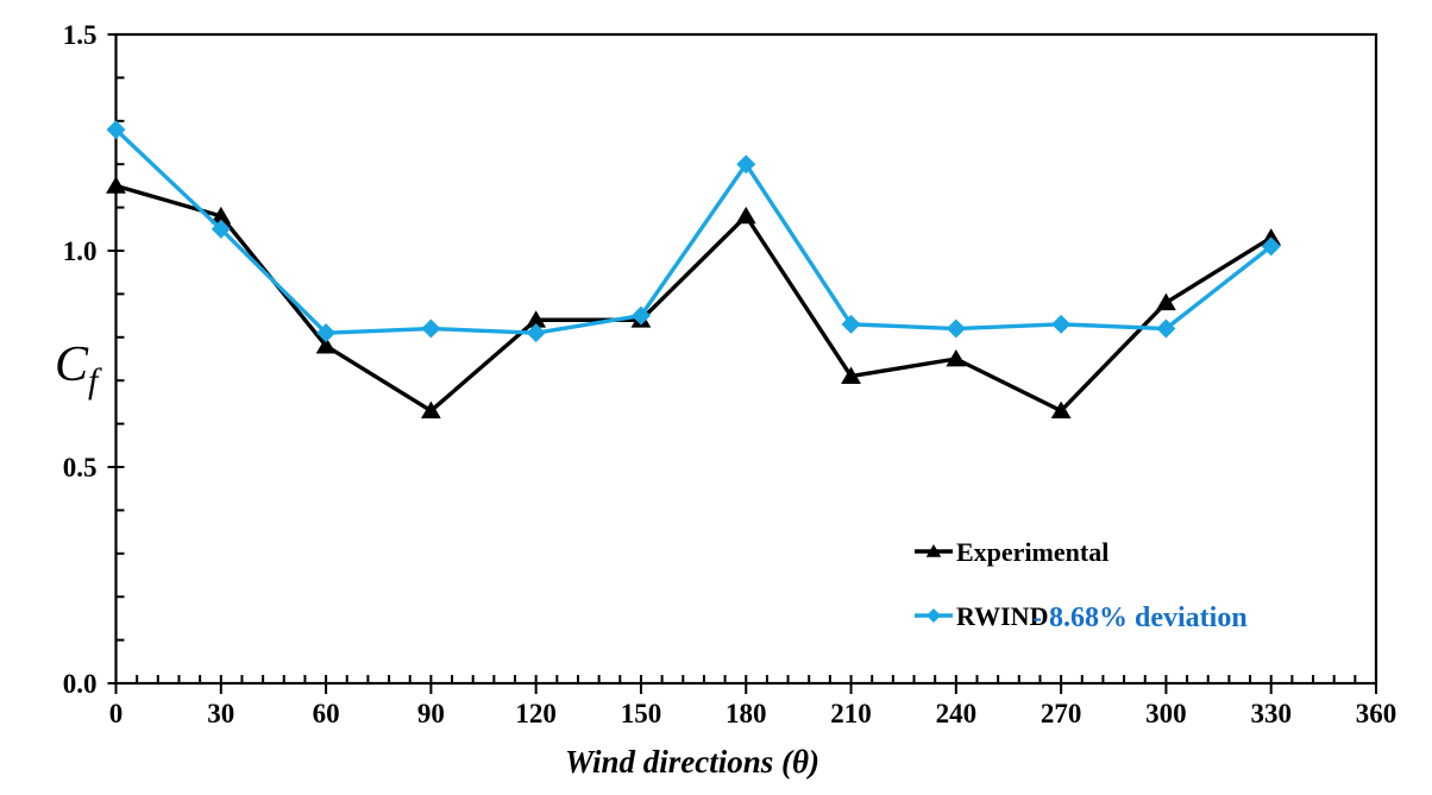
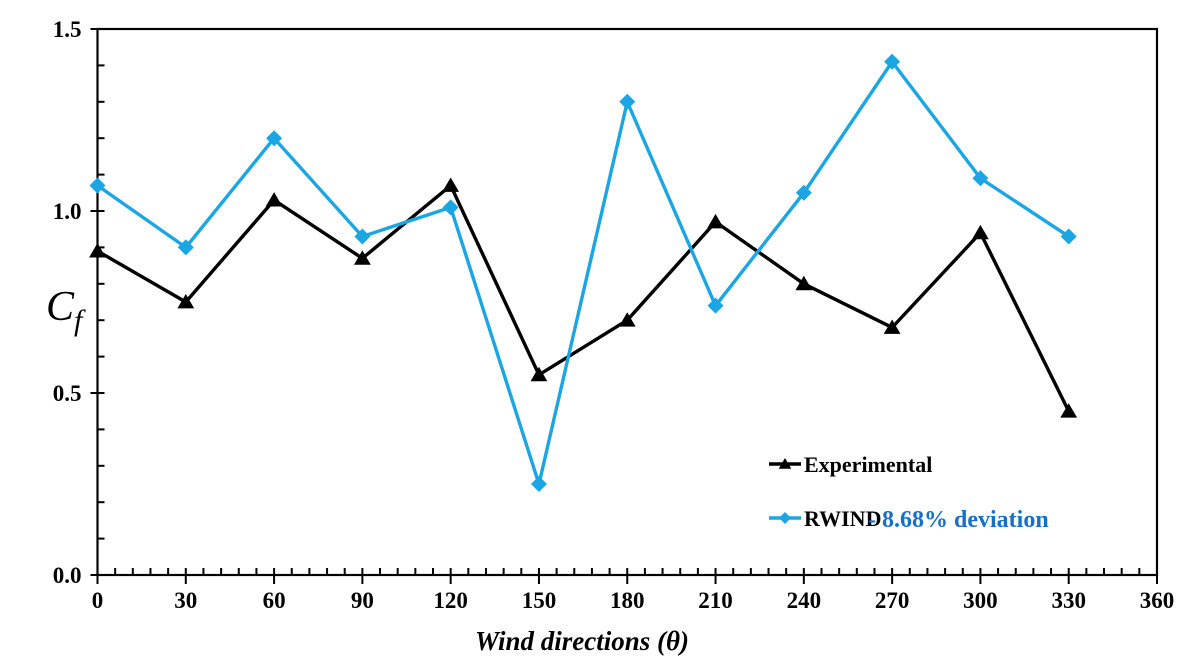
Experimental/0: 1.15 -> 0.89
RWIND/0: 1.28 -> 1.07
Experimental/30: 1.08 -> 0.75
RWIND/30: 1.05 -> 0.90
Experimental/60: 0.78 -> 1.03
RWIND/60: 0.81 -> 1.20
Experimental/90: 0.63 -> 0.87
RWIND/90: 0.82 -> 0.93
Experimental/120: 0.84 -> 1.07
RWIND/120: 0.81 -> 1.01
Experimental/150: 0.84 -> 0.55
RWIND/150: 0.85 -> 0.25
Experimental/180: 1.08 -> 0.70
RWIND/180: 1.20 -> 1.30
Experimental/210: 0.71 -> 0.97
RWIND/210: 0.83 -> 0.74
Experimental/240: 0.75 -> 0.80
RWIND/240: 0.82 -> 1.05
Experimental/270: 0.63 -> 0.68
RWIND/270: 0.83 -> 1.41
Experimental/300: 0.88 -> 0.94
RWIND/300: 0.82 -> 1.09
Experimental/330: 1.03 -> 0.45
RWIND/330: 1.01 -> 0.93
